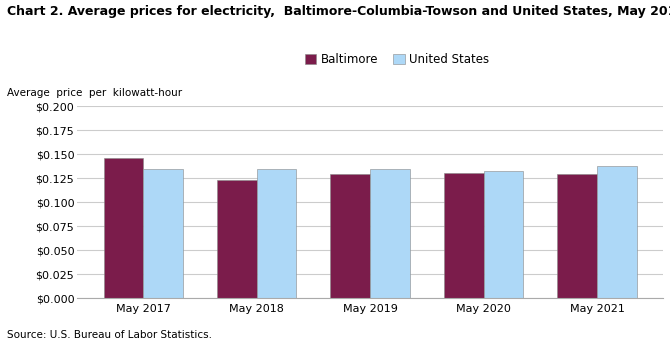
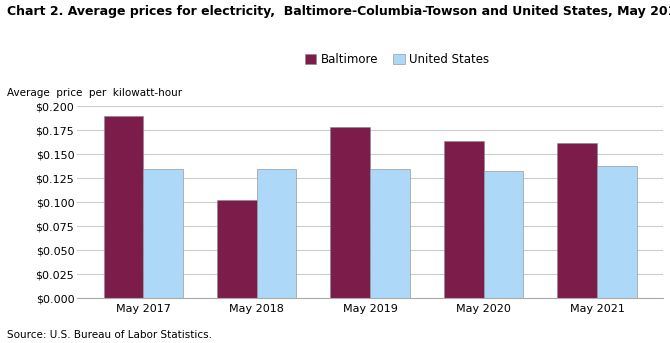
Baltimore/May 2017: $0.146 -> $0.190
Baltimore/May 2018: $0.123 -> $0.102
Baltimore/May 2019: $0.130 -> $0.178
Baltimore/May 2020: $0.131 -> $0.164
Baltimore/May 2021: $0.130 -> $0.162
